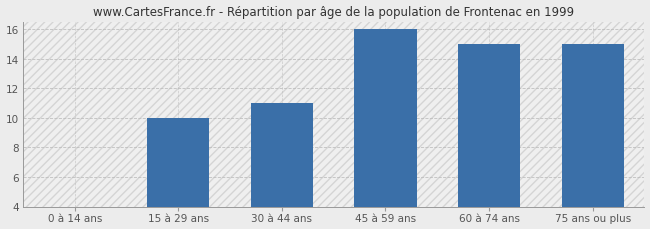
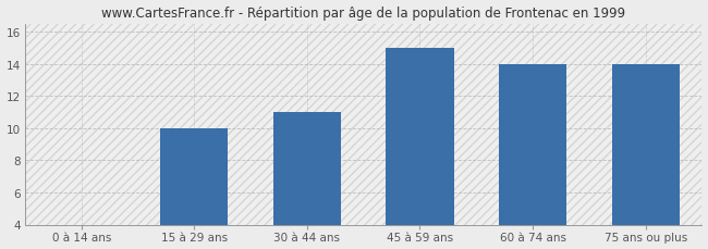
45 à 59 ans: 16 -> 15
60 à 74 ans: 15 -> 14
75 ans ou plus: 15 -> 14
